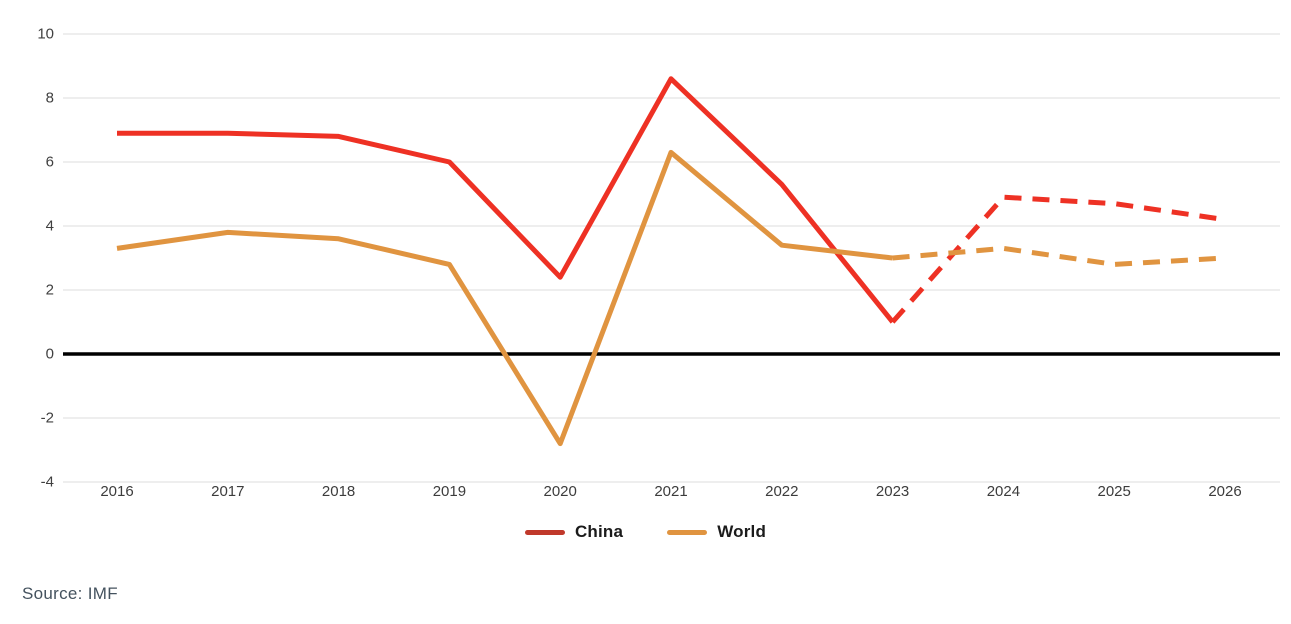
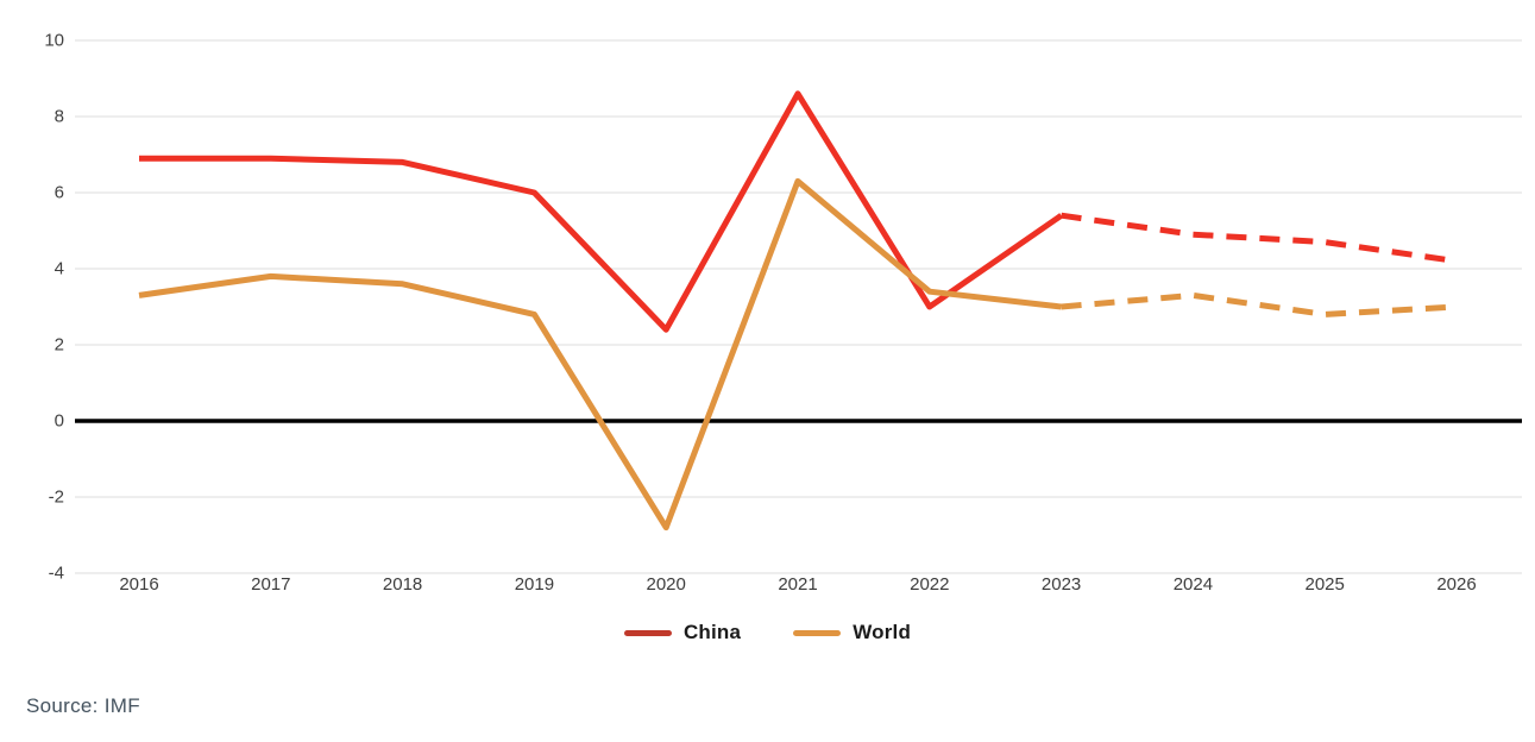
China/2022: 5.3 -> 3.0
China/2023: 1.0 -> 5.4
